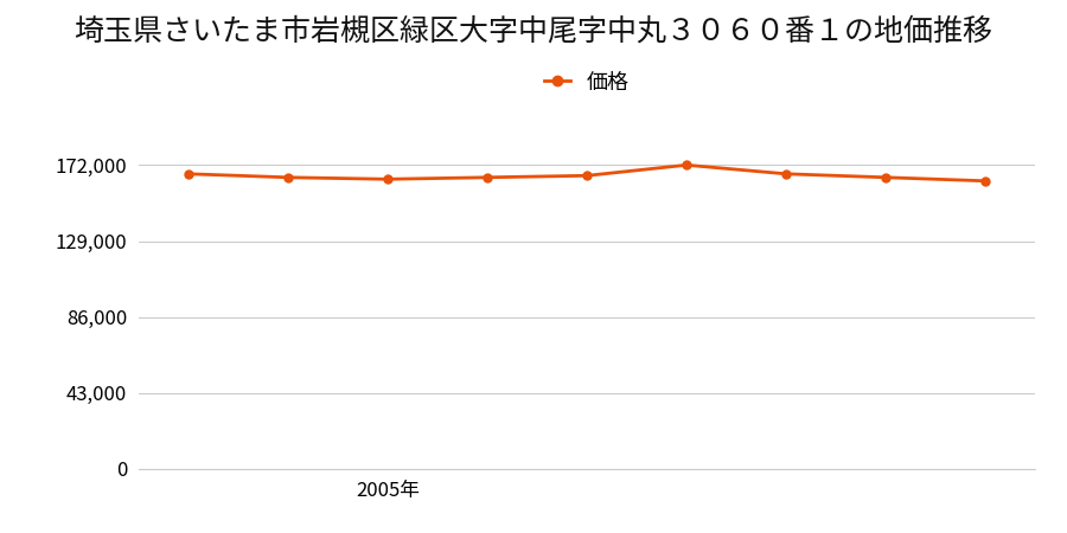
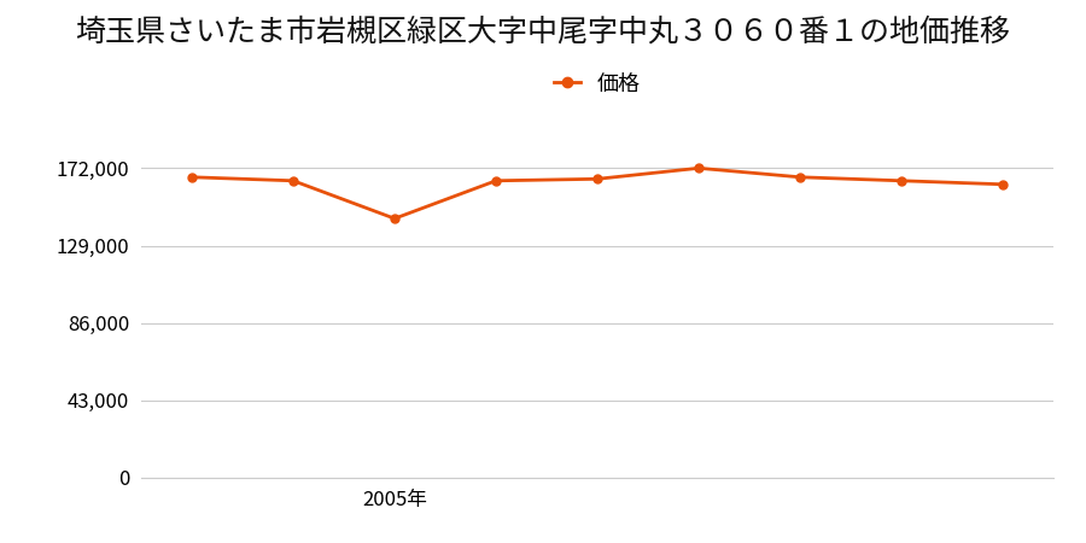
2005年: 164,000 -> 144,000
